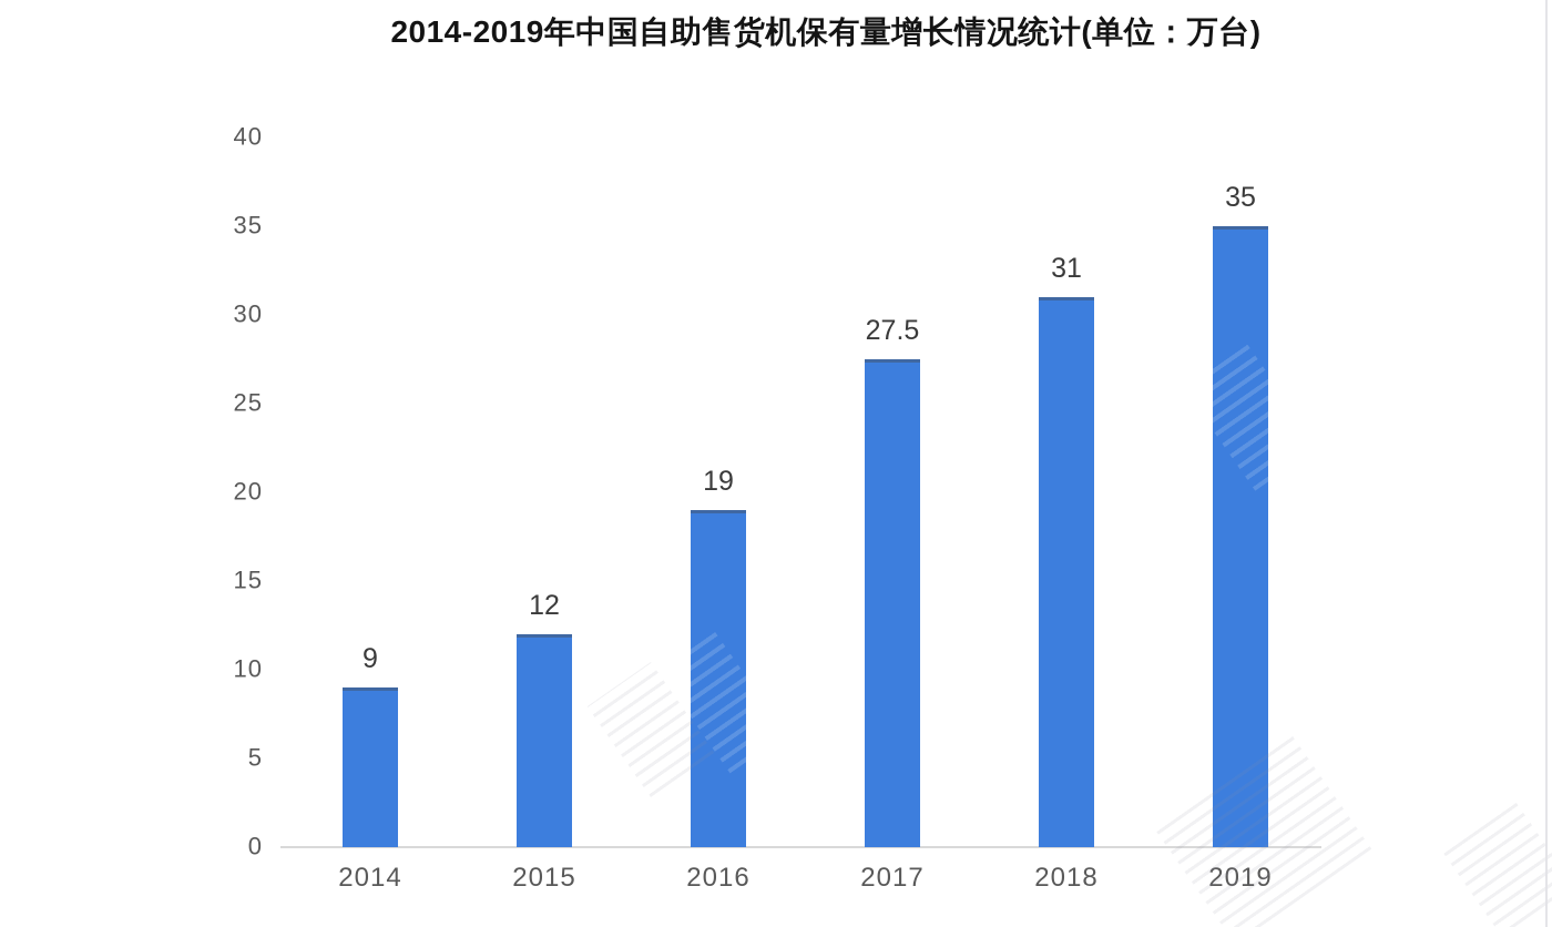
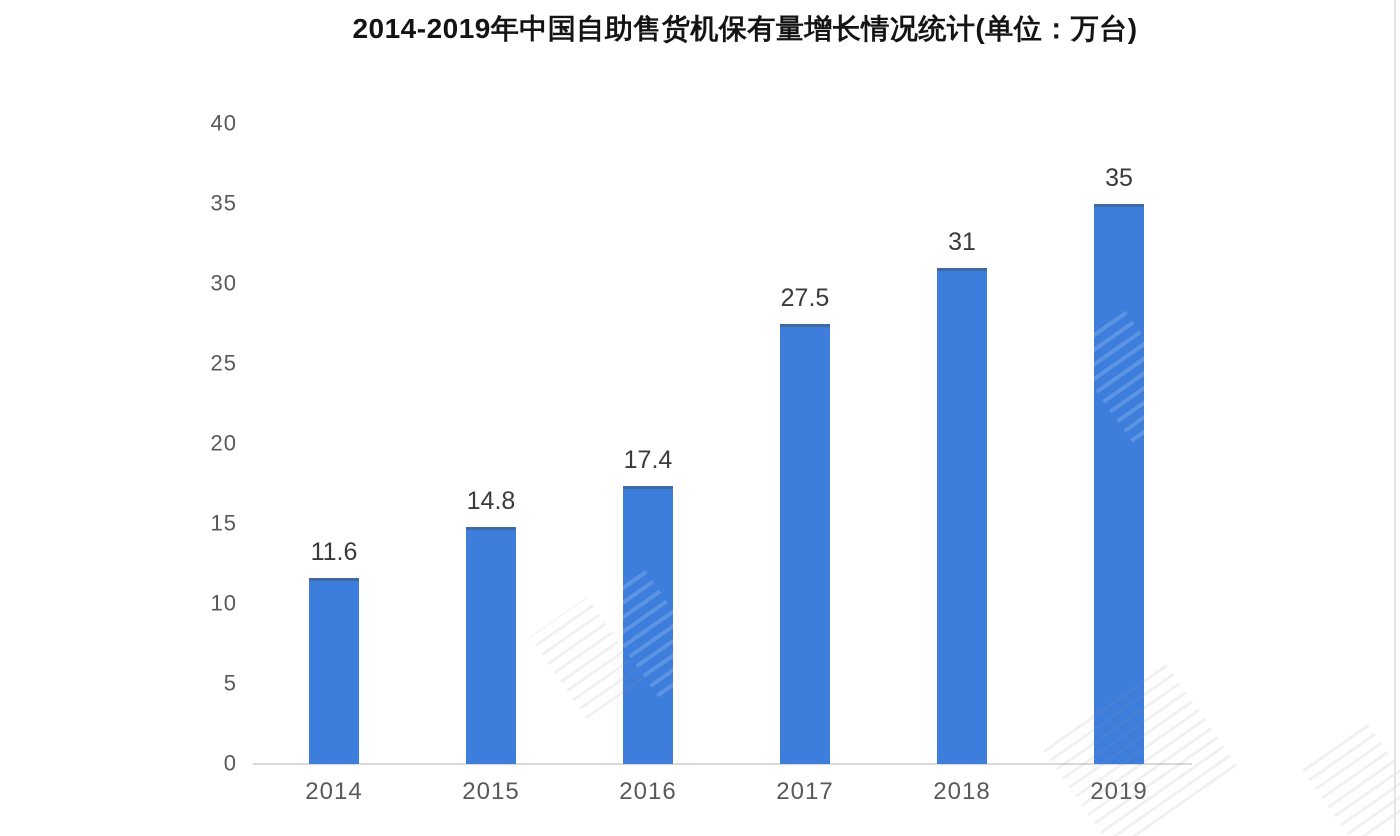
2014: 9 -> 11.6
2015: 12 -> 14.8
2016: 19 -> 17.4
